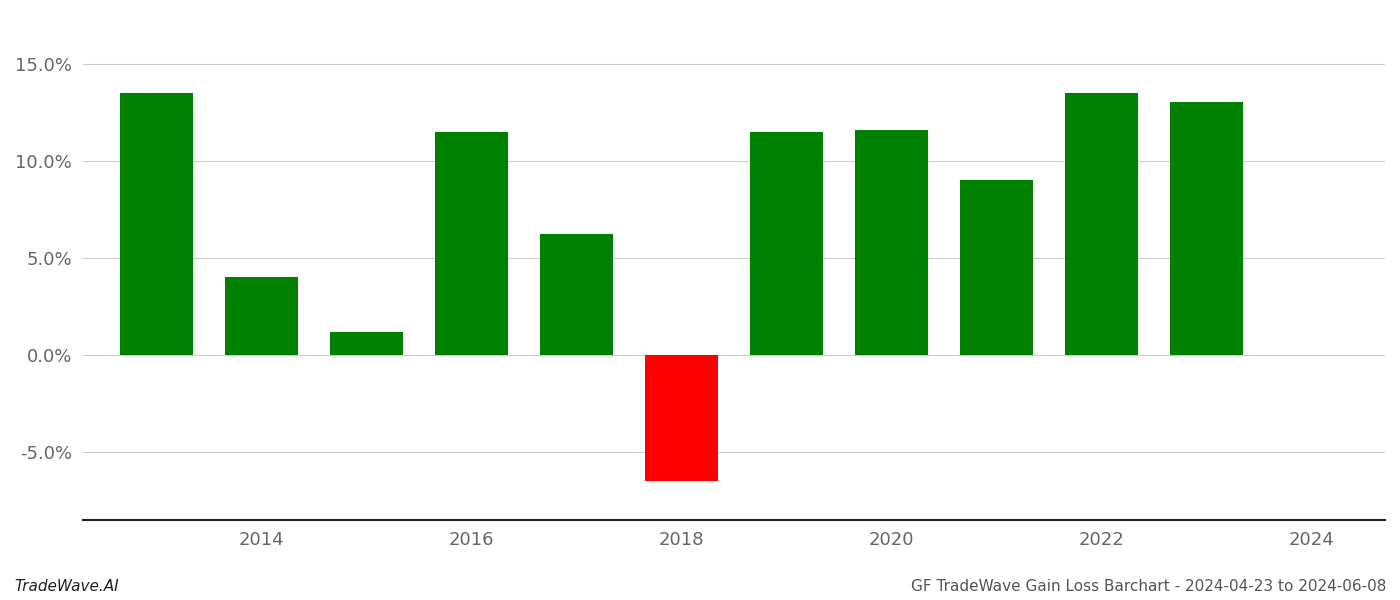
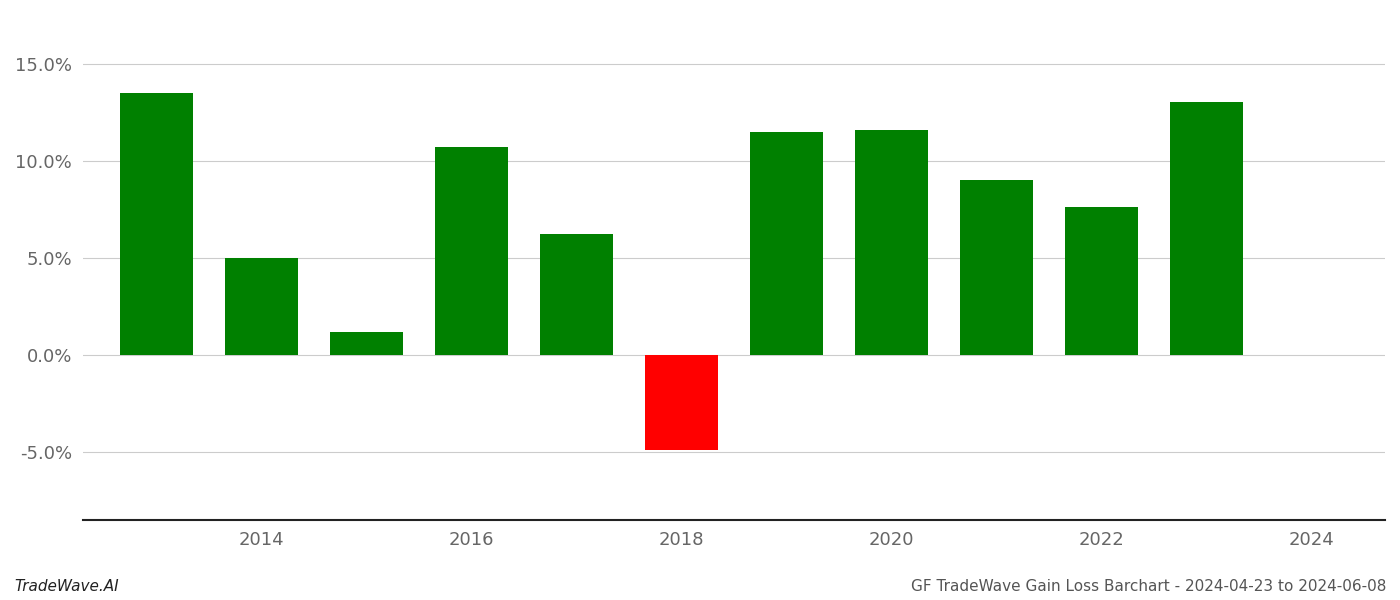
2014: 4.0% -> 5.0%
2016: 11.5% -> 10.7%
2018: -6.5% -> -4.9%
2022: 13.5% -> 7.6%
